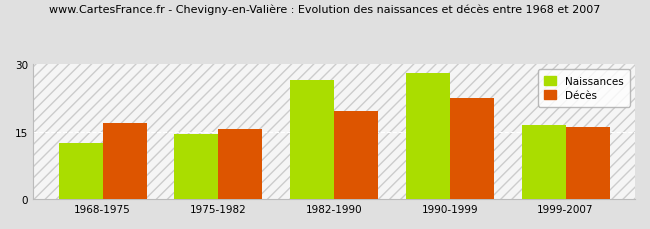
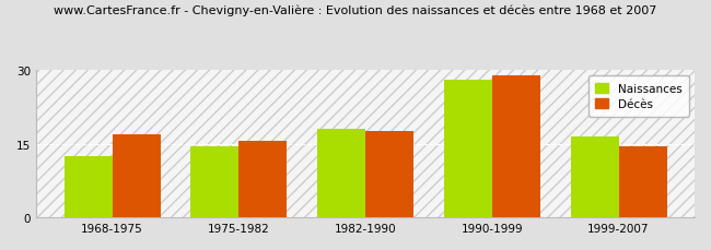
Naissances/1982-1990: 26.5 -> 18.0
Décès/1982-1990: 19.5 -> 17.5
Décès/1990-1999: 22.5 -> 29.0
Décès/1999-2007: 16.0 -> 14.5
